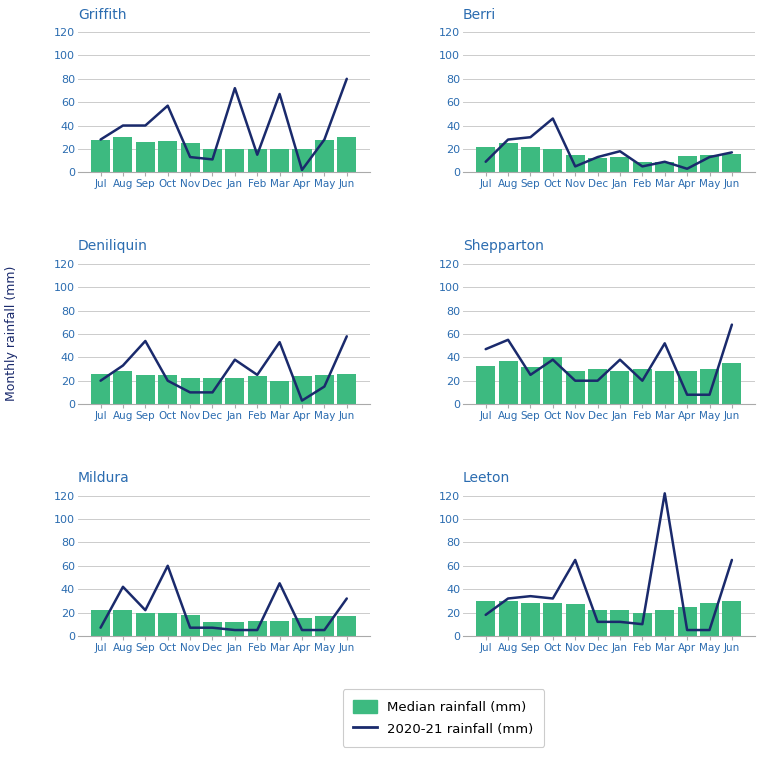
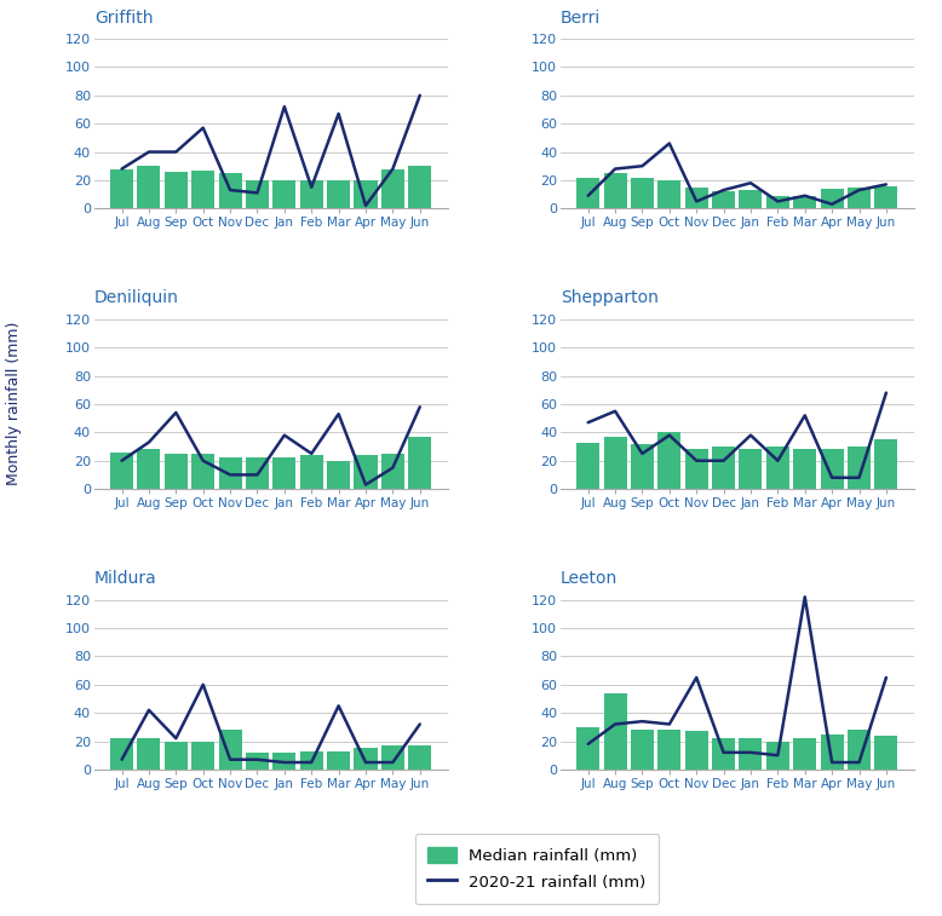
Deniliquin/Median rainfall (mm)/Jun: 26 -> 37
Mildura/Median rainfall (mm)/Nov: 18 -> 28
Leeton/Median rainfall (mm)/Aug: 30 -> 54
Leeton/Median rainfall (mm)/Jun: 30 -> 24
